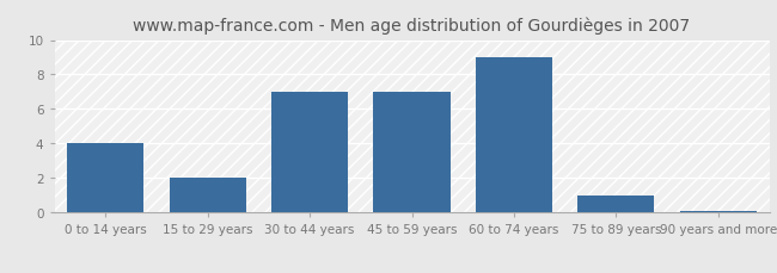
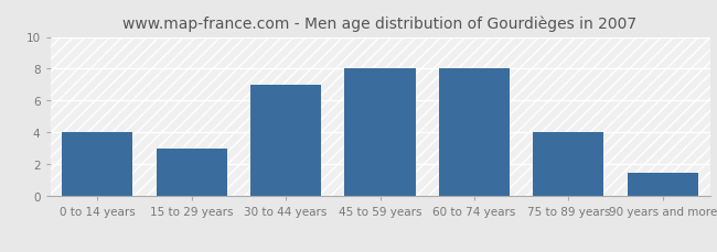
15 to 29 years: 2.0 -> 3.0
45 to 59 years: 7.0 -> 8.0
60 to 74 years: 9.0 -> 8.0
75 to 89 years: 1.0 -> 4.0
90 years and more: 0.1 -> 1.5
